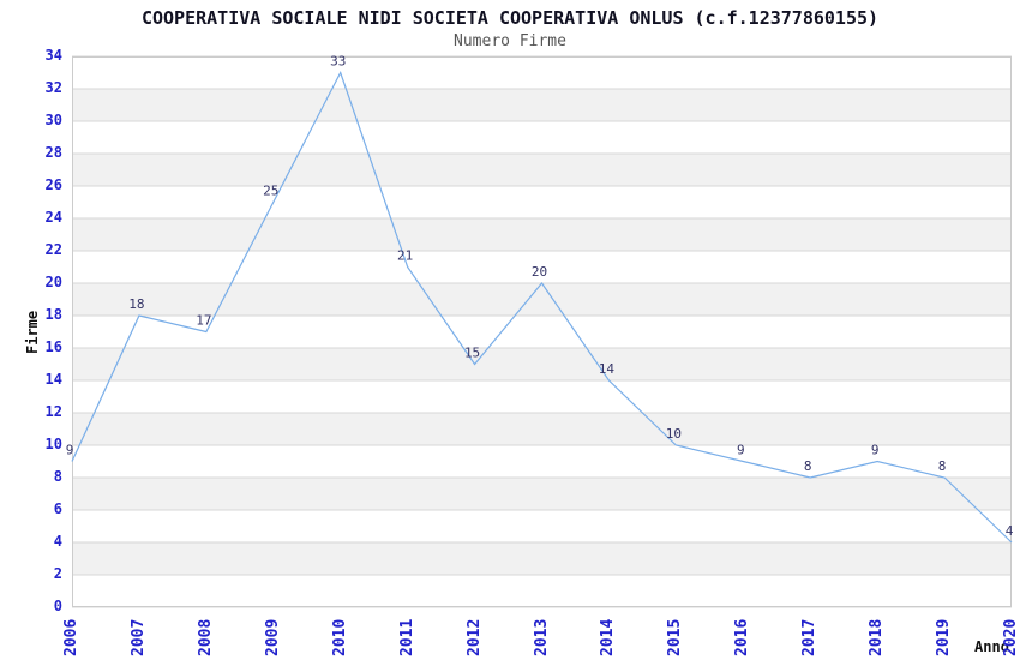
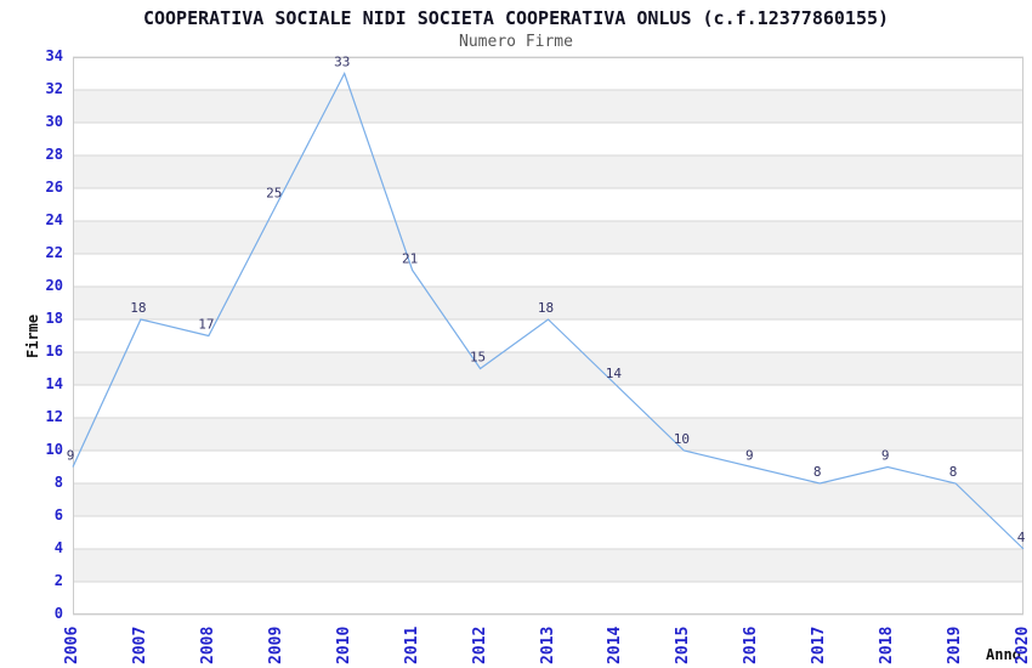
2013: 20 -> 18
